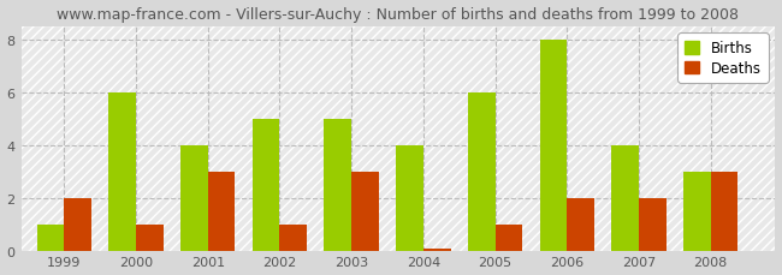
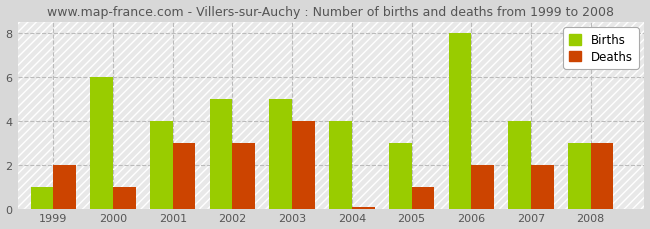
Deaths/2002: 1.00 -> 3.00
Deaths/2003: 3.00 -> 4.00
Births/2005: 6 -> 3
